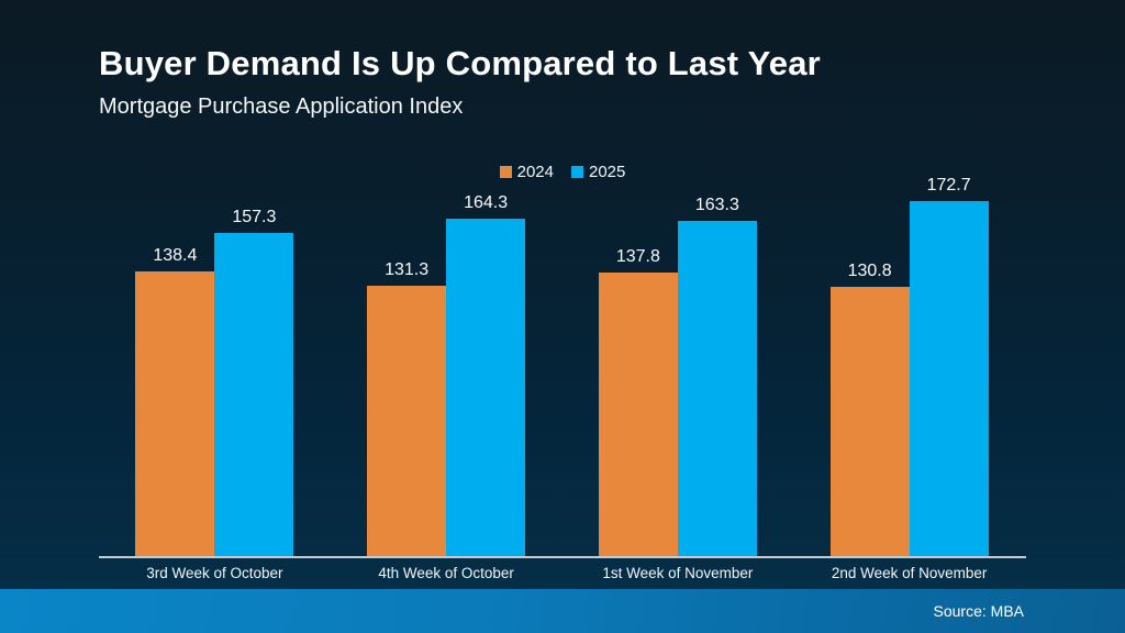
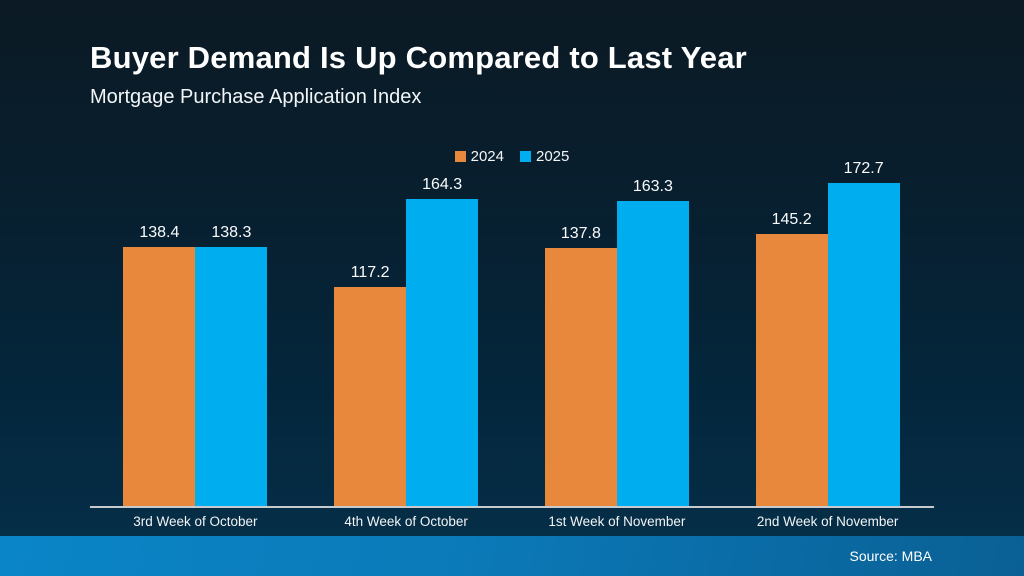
2025/3rd Week of October: 157.3 -> 138.3
2024/4th Week of October: 131.3 -> 117.2
2024/2nd Week of November: 130.8 -> 145.2
